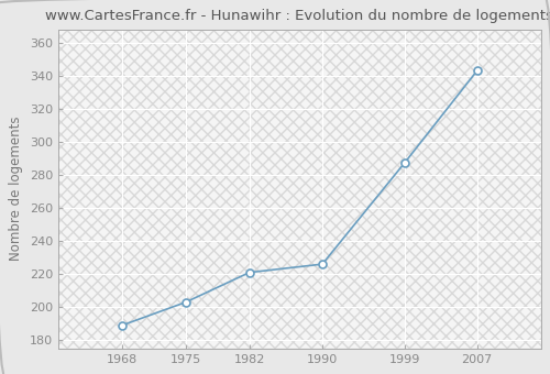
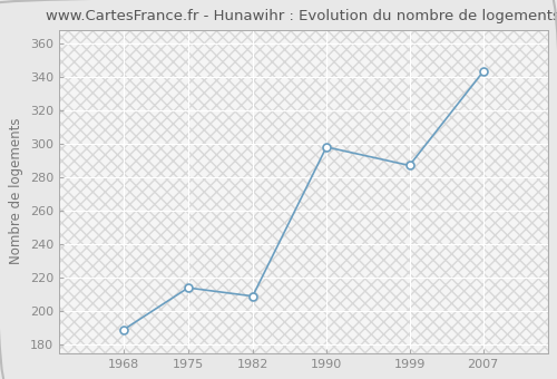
1975: 203 -> 214
1982: 221 -> 209
1990: 226 -> 298
